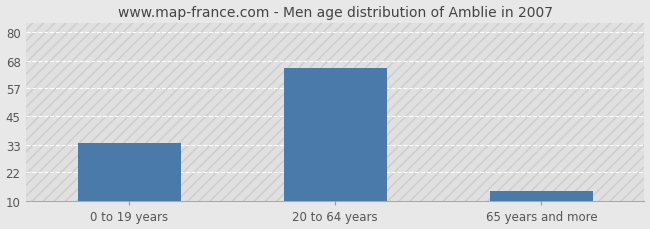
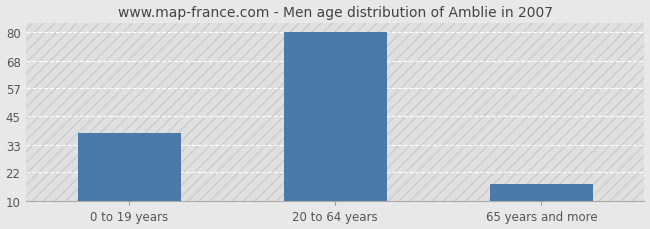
0 to 19 years: 34 -> 38
20 to 64 years: 65 -> 80
65 years and more: 14 -> 17
